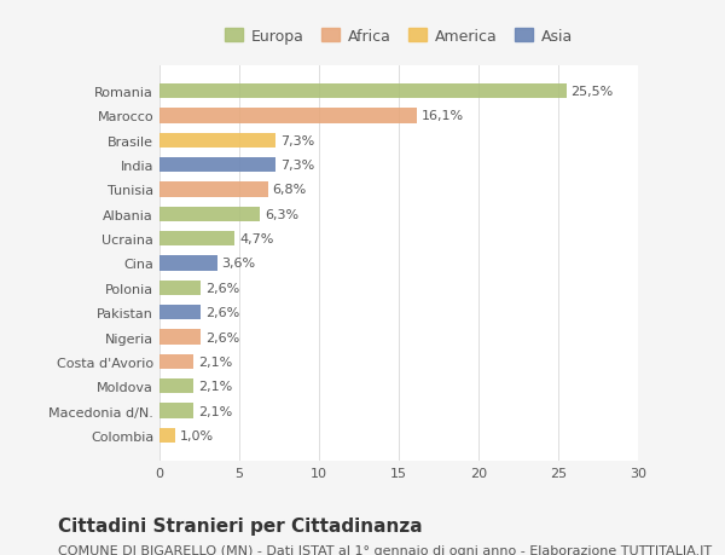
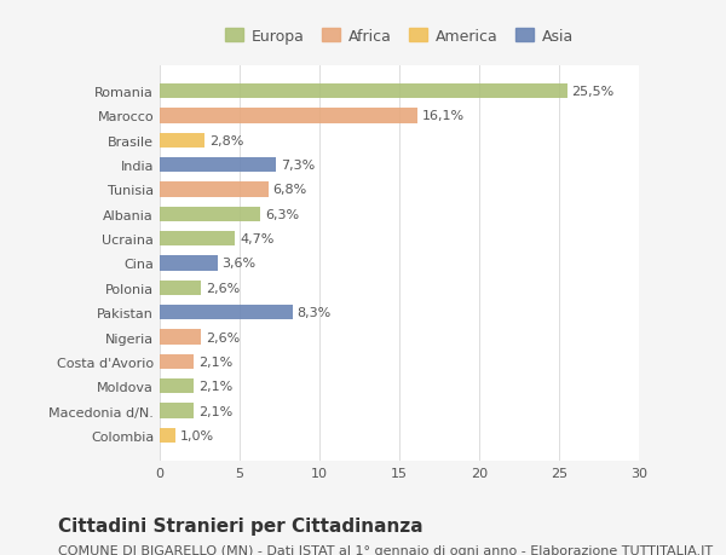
Brasile: 7,3% -> 2,8%
Pakistan: 2,6% -> 8,3%
